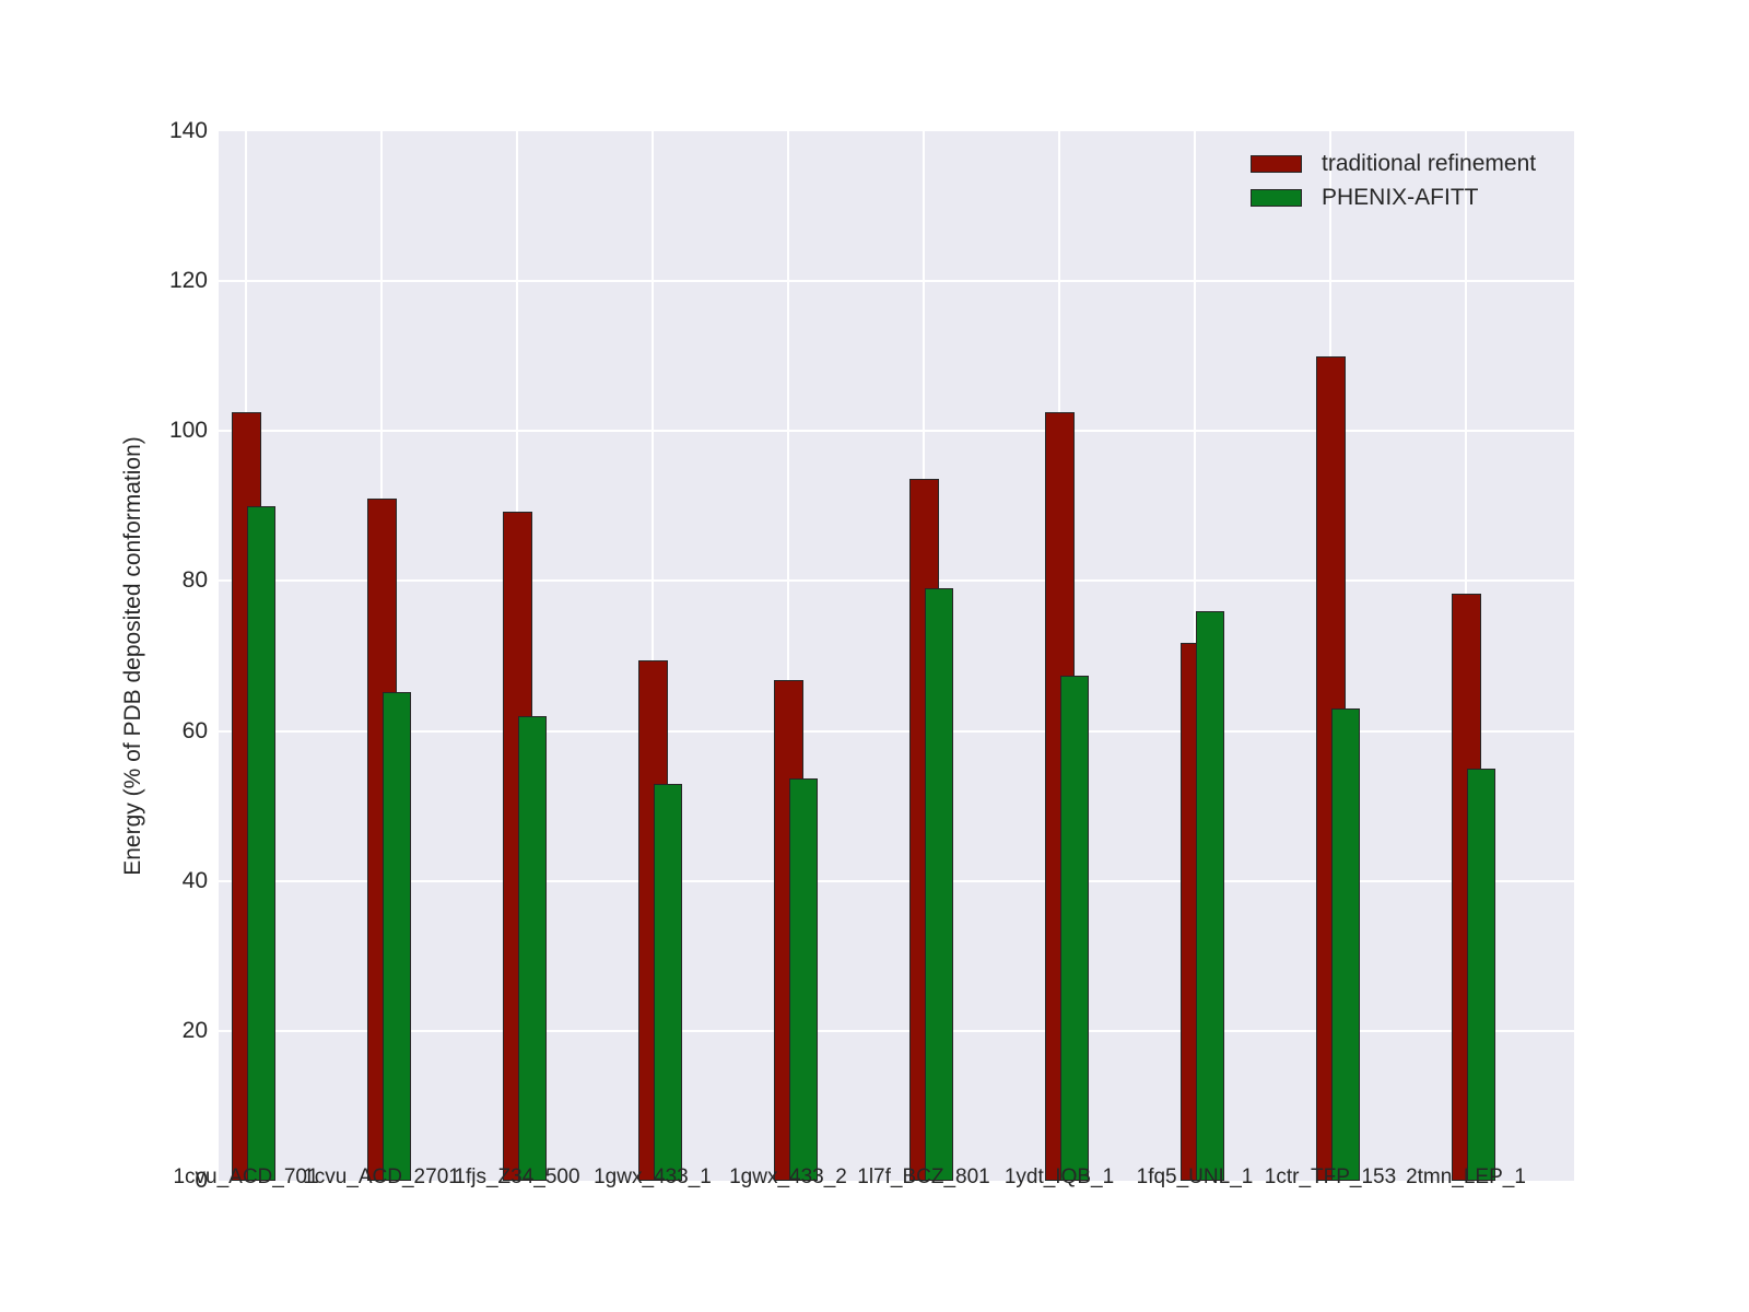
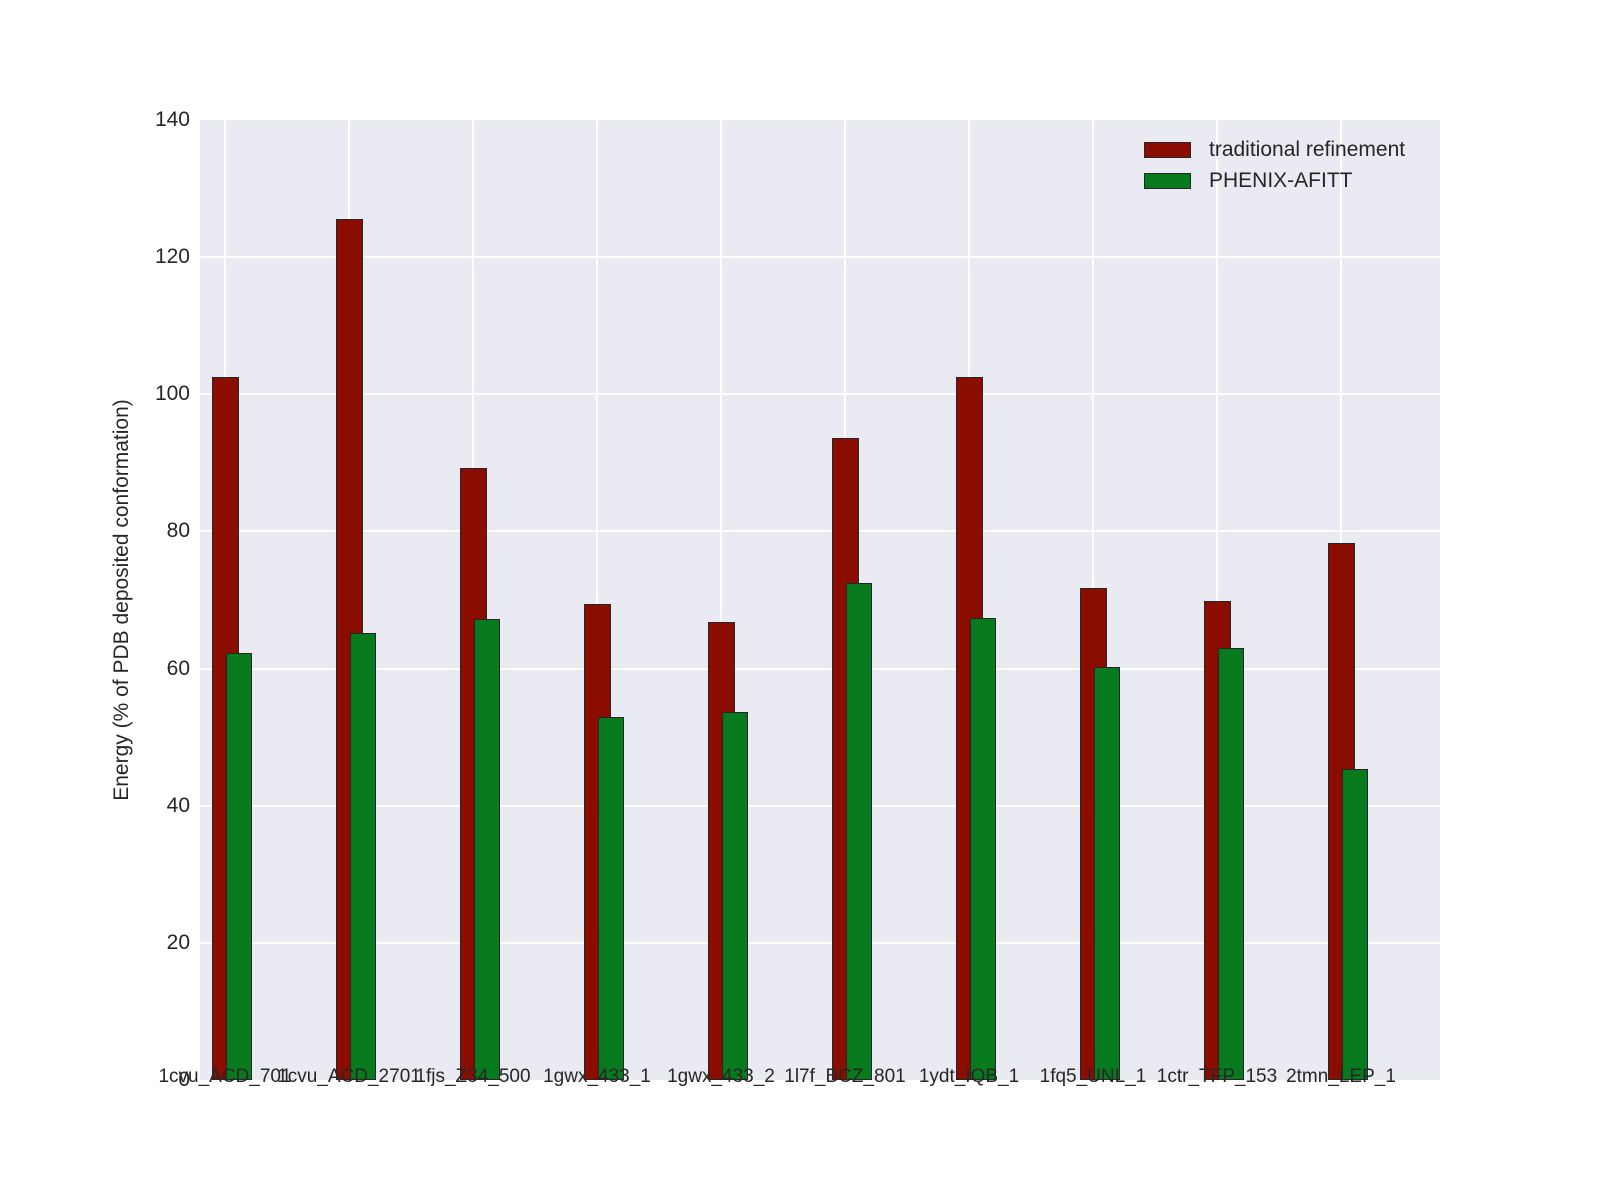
PHENIX-AFITT/1cvu_ACD_701: 90 -> 62
traditional refinement/1cvu_ACD_2701: 91 -> 126
PHENIX-AFITT/1fjs_Z34_500: 62 -> 67
PHENIX-AFITT/1l7f_BCZ_801: 79 -> 72
PHENIX-AFITT/1fq5_UNL_1: 76 -> 60
traditional refinement/1ctr_TFP_153: 110 -> 70
PHENIX-AFITT/2tmn_LEP_1: 55 -> 45
